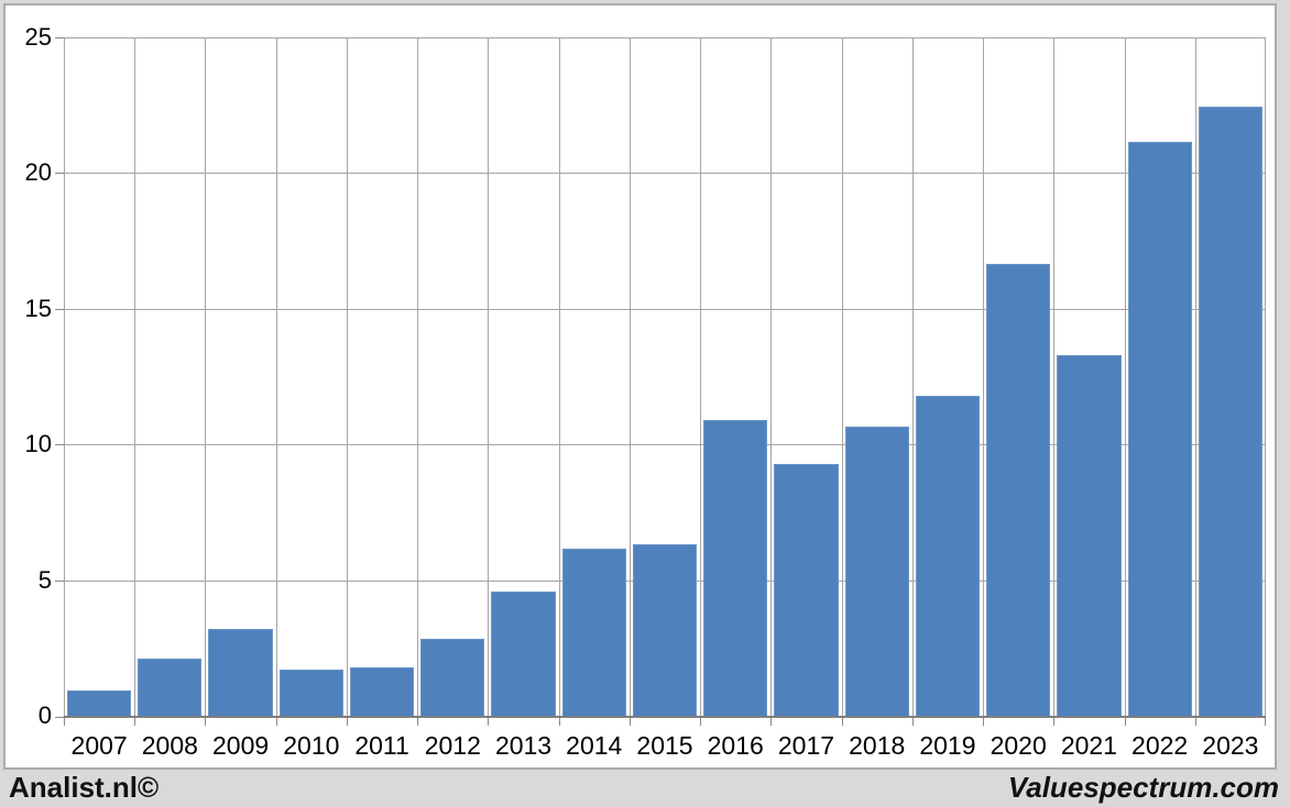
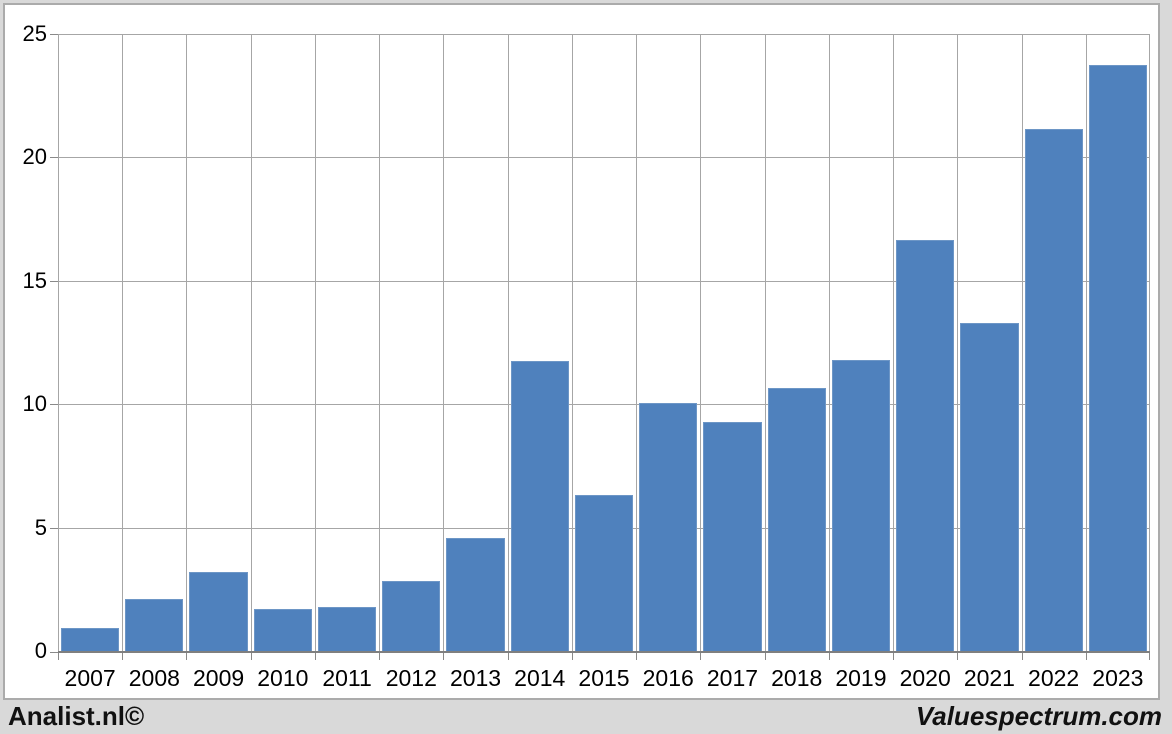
2014: 6.1 -> 11.7
2016: 10.8 -> 10.0
2023: 22.4 -> 23.7
